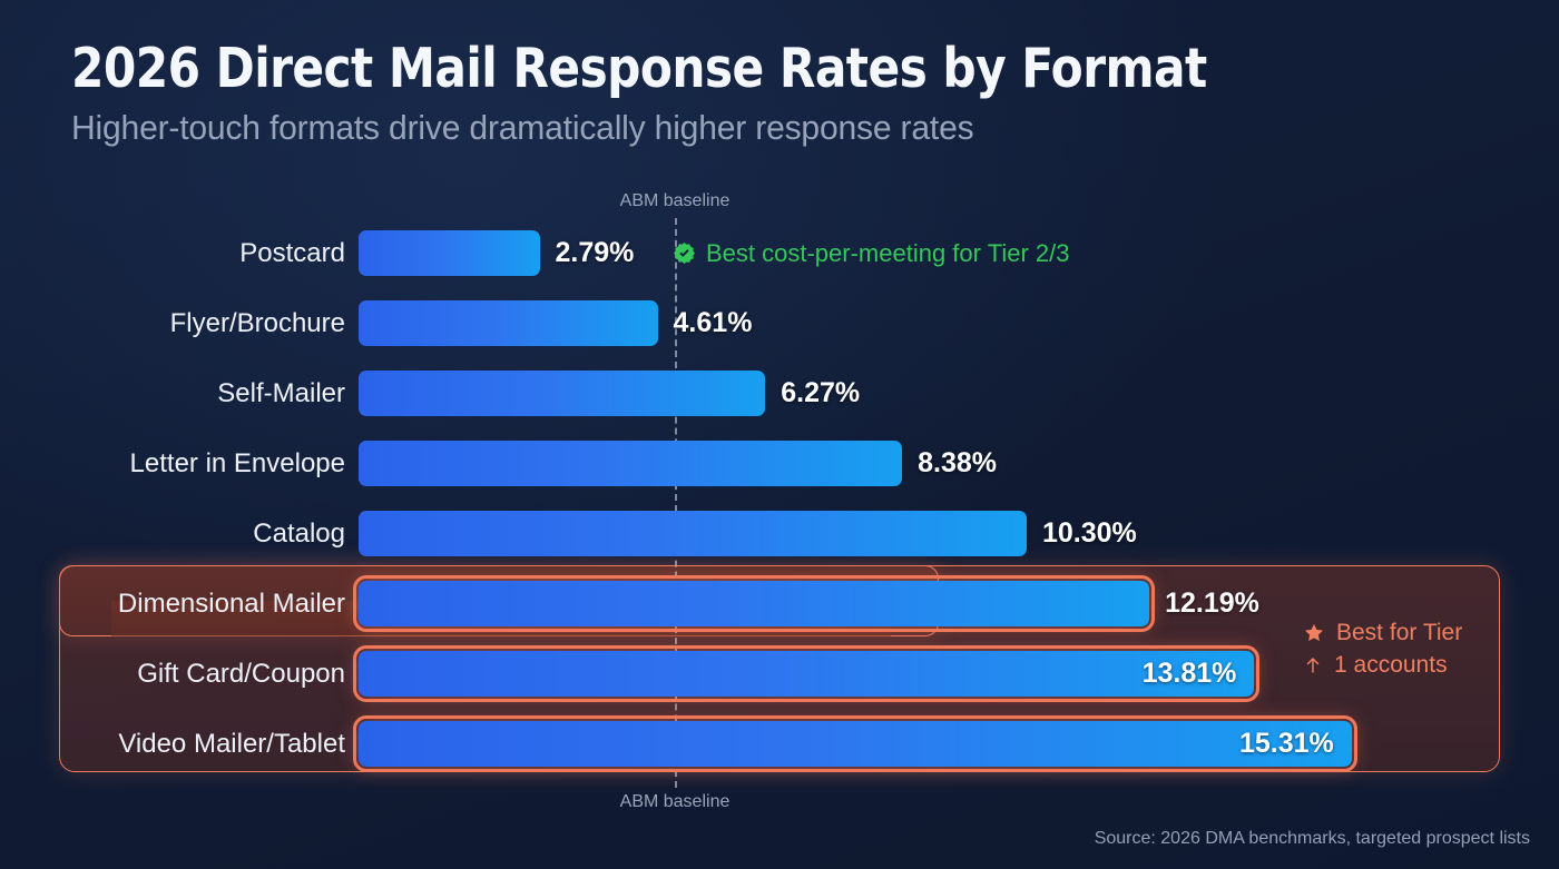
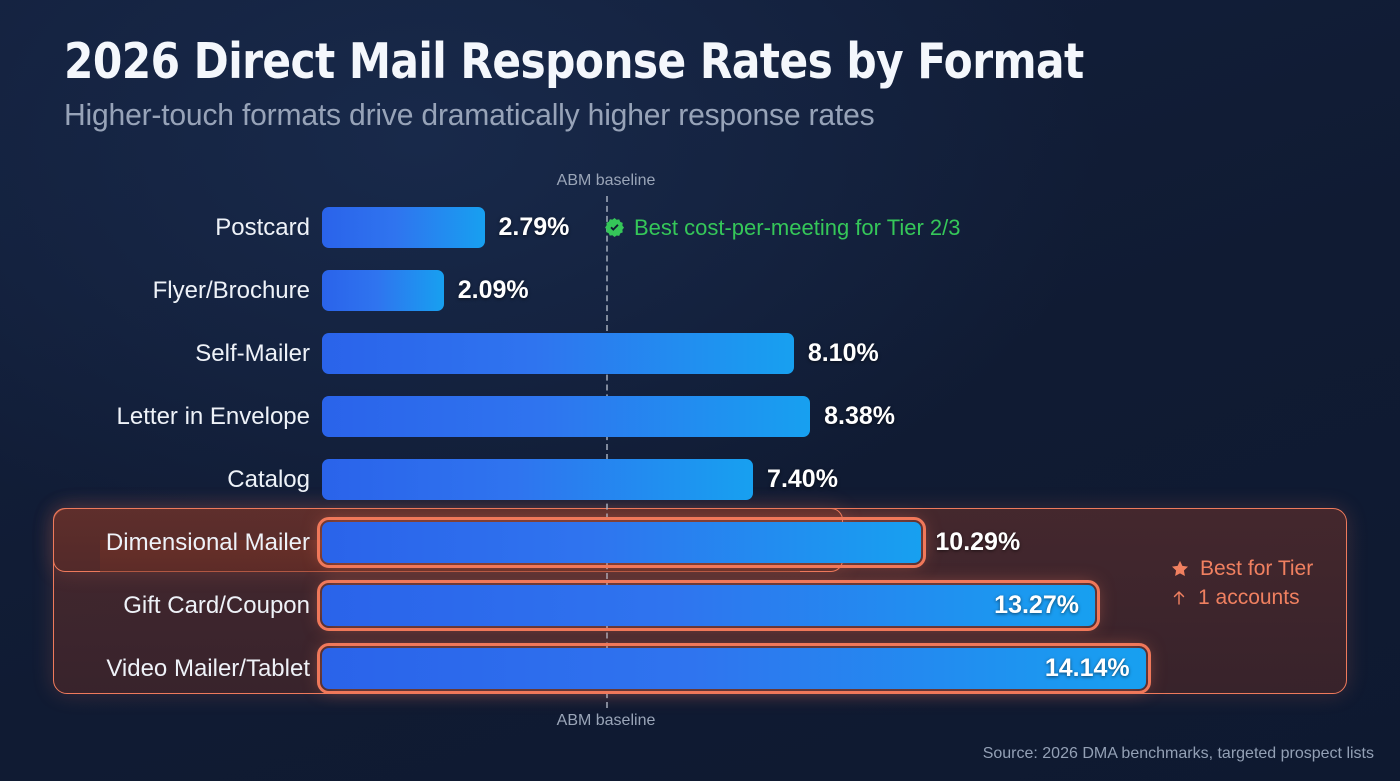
Flyer/Brochure: 4.61% -> 2.09%
Self-Mailer: 6.27% -> 8.10%
Catalog: 10.30% -> 7.40%
Dimensional Mailer: 12.19% -> 10.29%
Gift Card/Coupon: 13.81% -> 13.27%
Video Mailer/Tablet: 15.31% -> 14.14%
